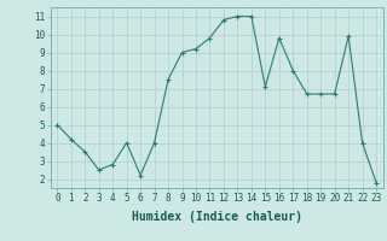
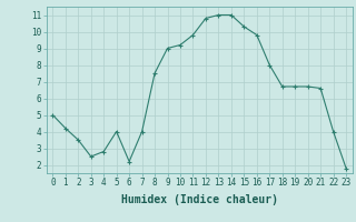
15: 7.1 -> 10.3
21: 9.9 -> 6.6
